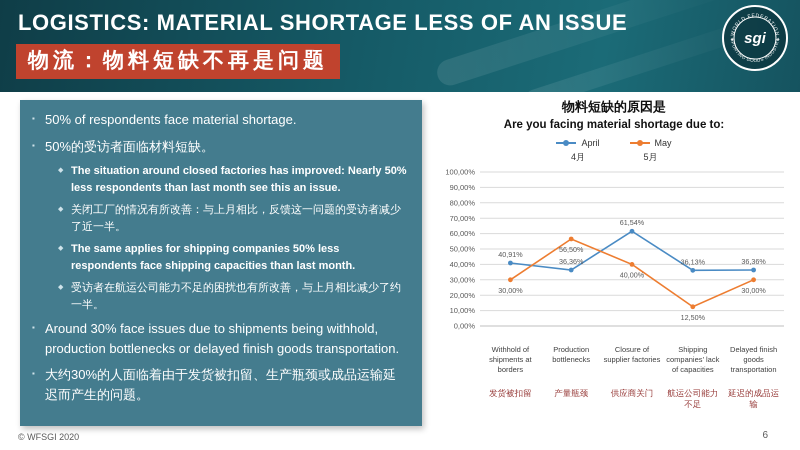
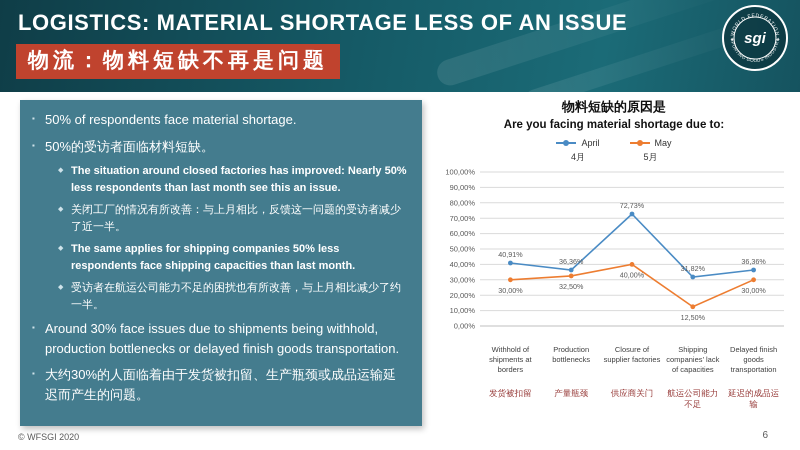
May/Production bottlenecks: 56,50% -> 32,50%
April/Closure of supplier factories: 61,54% -> 72,73%
April/Shipping companies’ lack of capacities: 36,13% -> 31,82%
